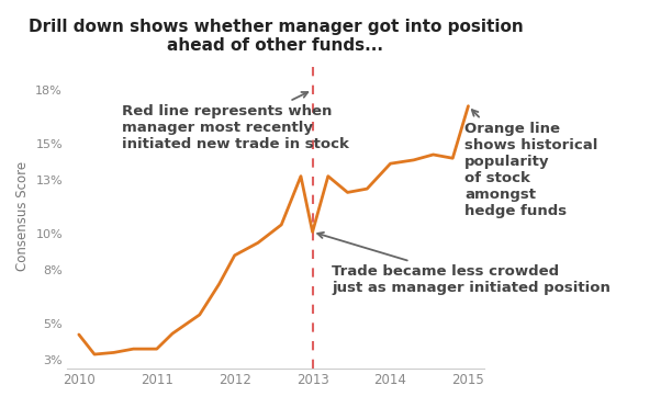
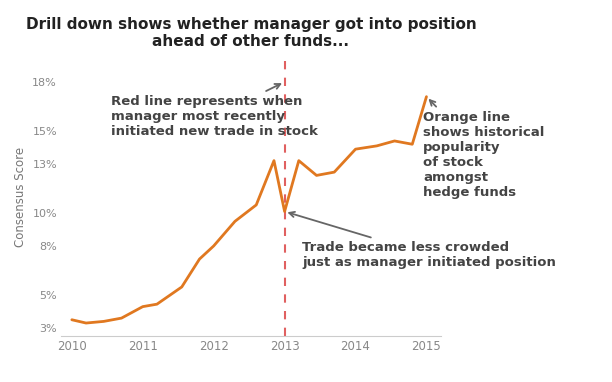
2010: 4.4% -> 3.5%
2011: 3.6% -> 4.3%
2012: 8.8% -> 8.0%
